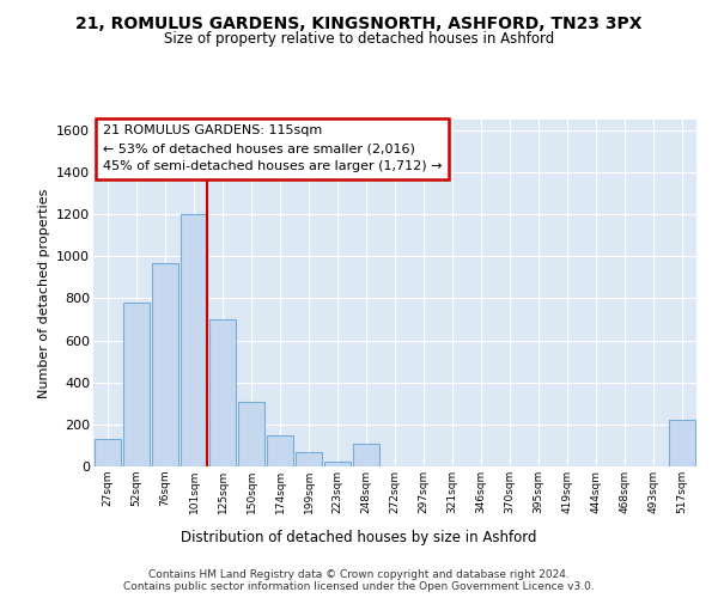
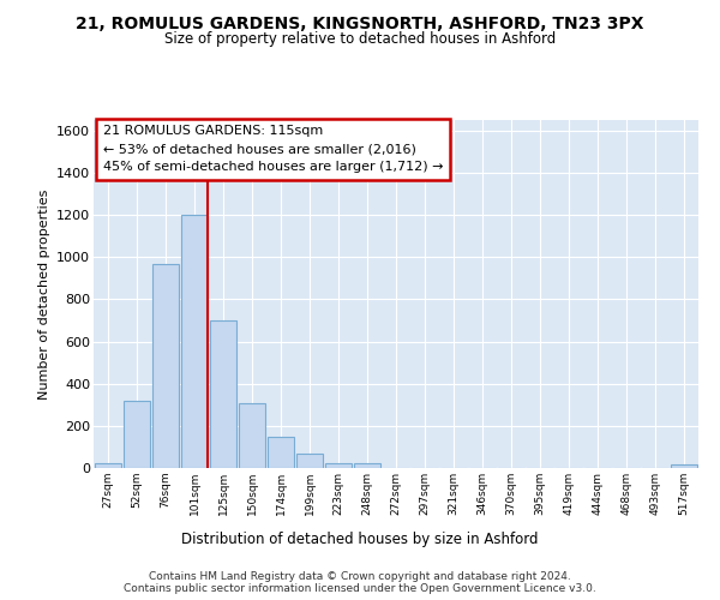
27sqm: 130 -> 20
52sqm: 780 -> 320
248sqm: 110 -> 20
517sqm: 220 -> 20
